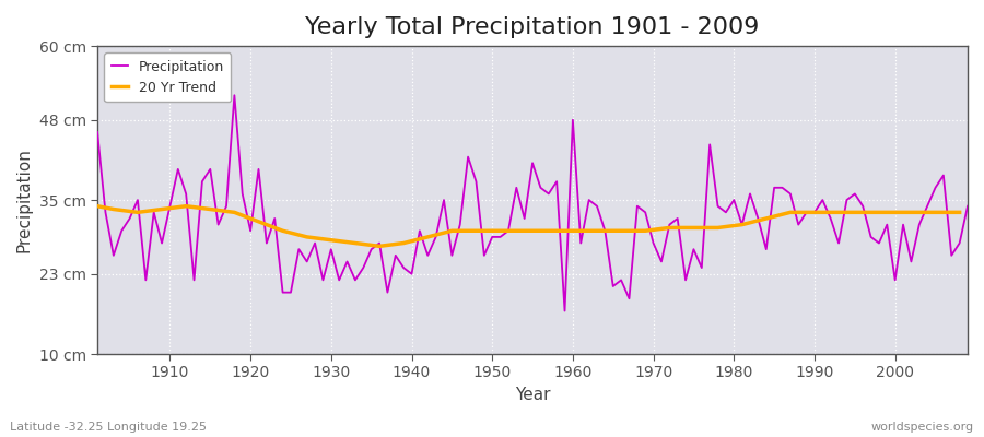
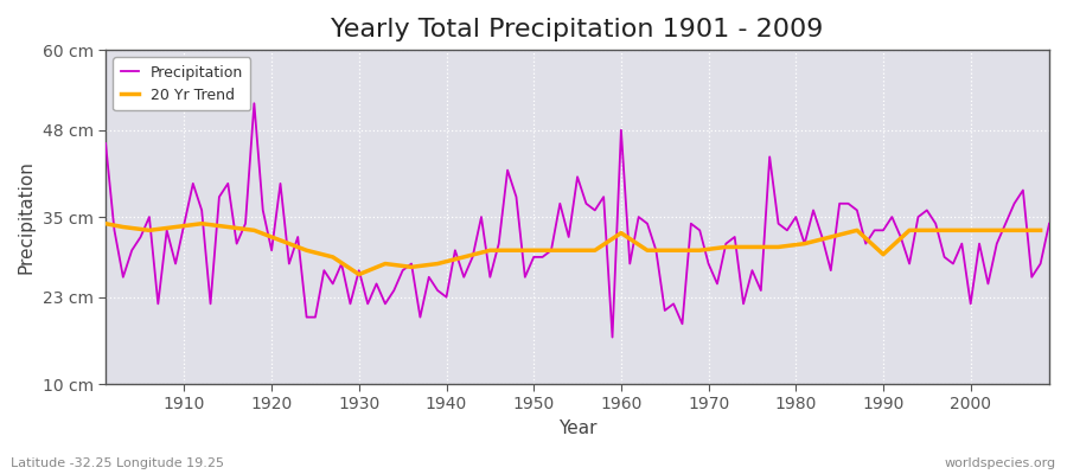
20 Yr Trend/1930: 28.5 cm -> 26.4 cm
20 Yr Trend/1960: 30.0 cm -> 32.6 cm
20 Yr Trend/1990: 33.0 cm -> 29.4 cm
